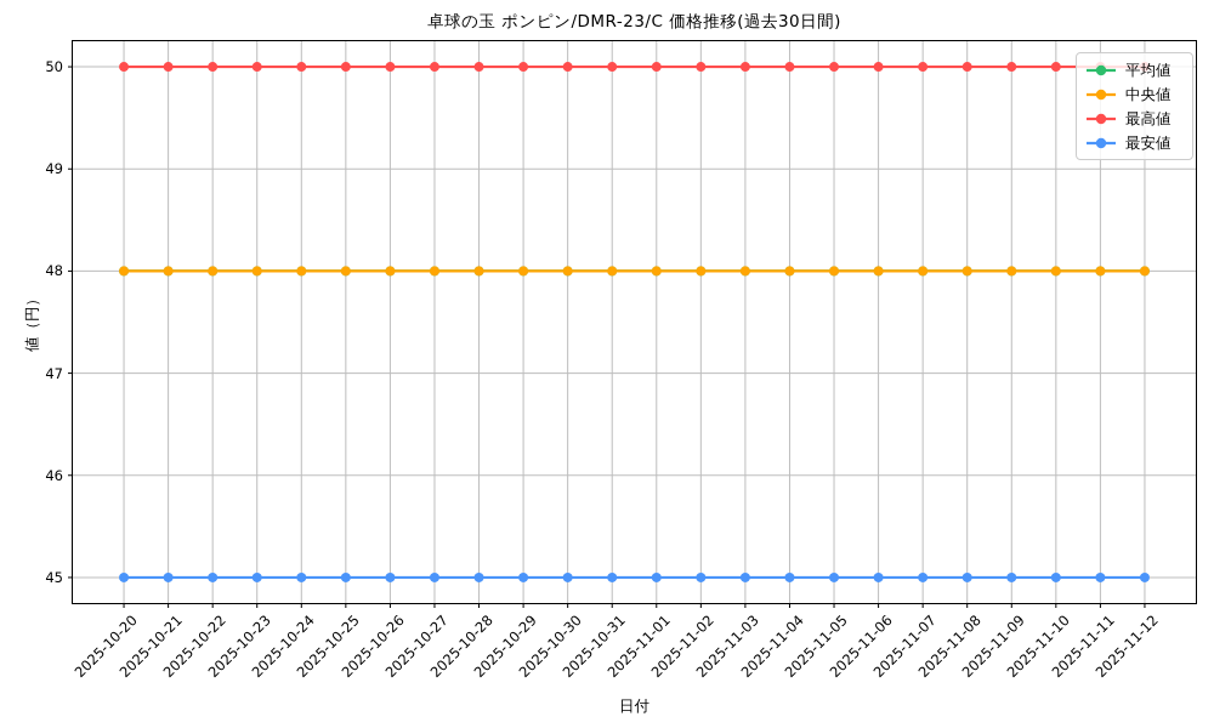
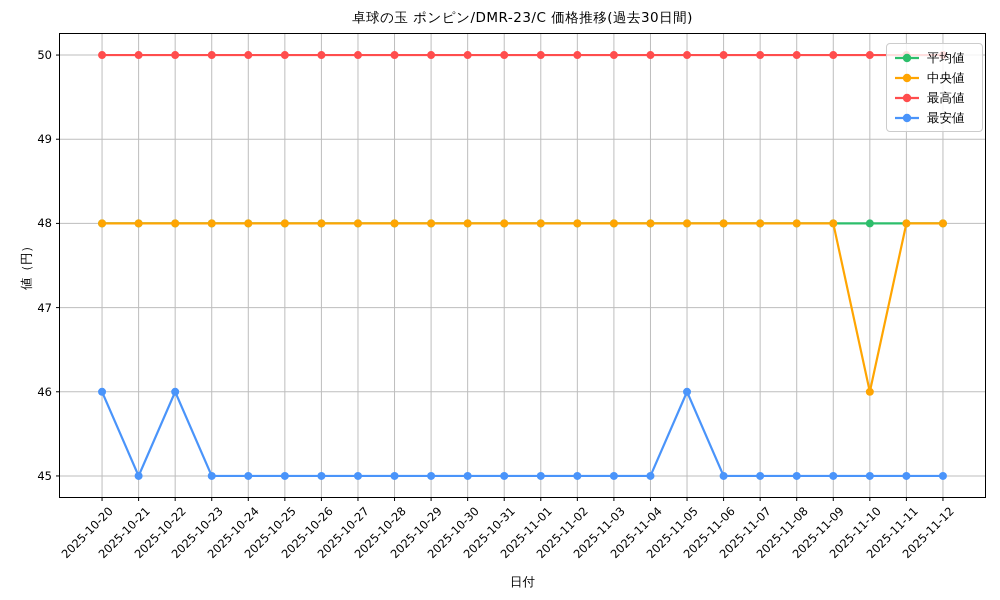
最安値/2025-10-20: 45 -> 46
最安値/2025-10-22: 45 -> 46
最安値/2025-11-05: 45 -> 46
中央値/2025-11-10: 48 -> 46
